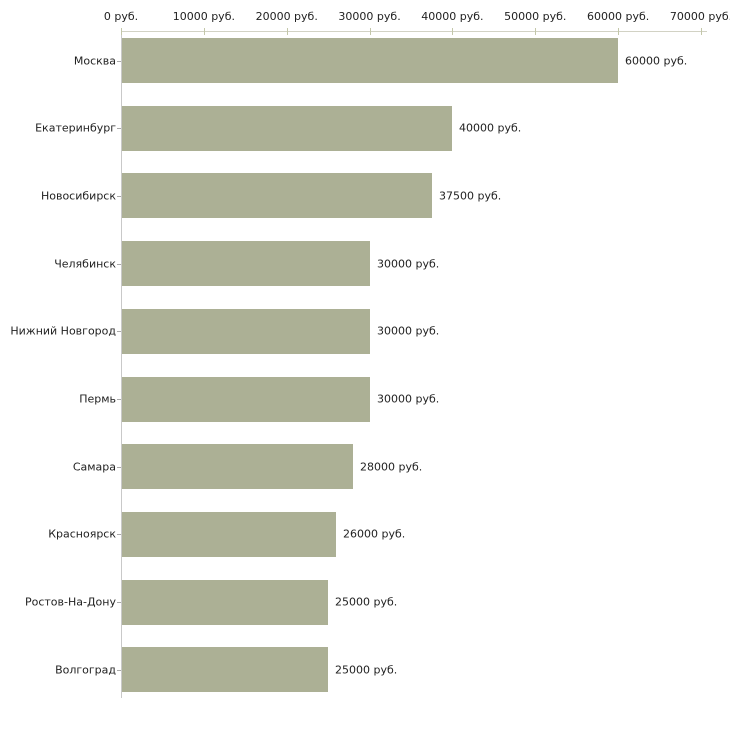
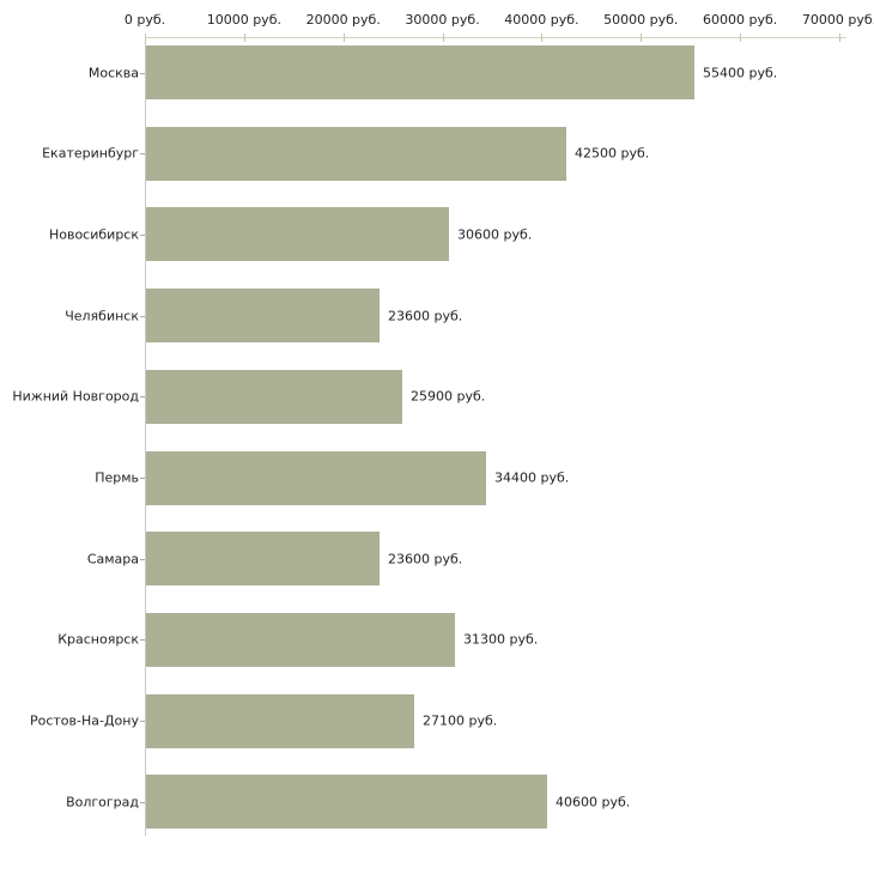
Москва: 60000 -> 55400
Екатеринбург: 40000 -> 42500
Новосибирск: 37500 -> 30600
Челябинск: 30000 -> 23600
Нижний Новгород: 30000 -> 25900
Пермь: 30000 -> 34400
Самара: 28000 -> 23600
Красноярск: 26000 -> 31300
Ростов-На-Дону: 25000 -> 27100
Волгоград: 25000 -> 40600
